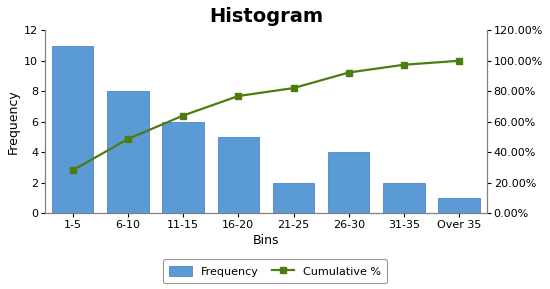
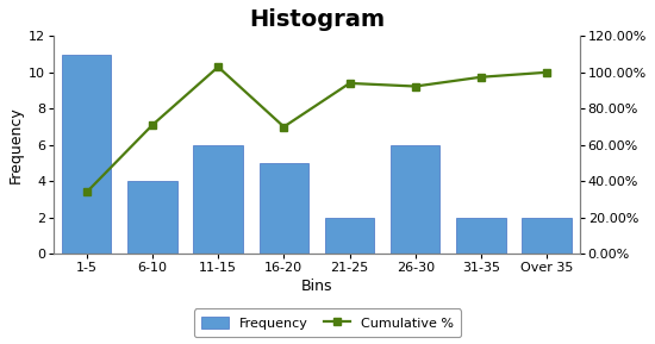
Cumulative %/1-5: 28% -> 34%
Frequency/6-10: 8 -> 4
Cumulative %/6-10: 49% -> 71%
Cumulative %/11-15: 64% -> 103%
Cumulative %/16-20: 77% -> 70%
Cumulative %/21-25: 82% -> 94%
Frequency/26-30: 4 -> 6
Frequency/Over 35: 1 -> 2
